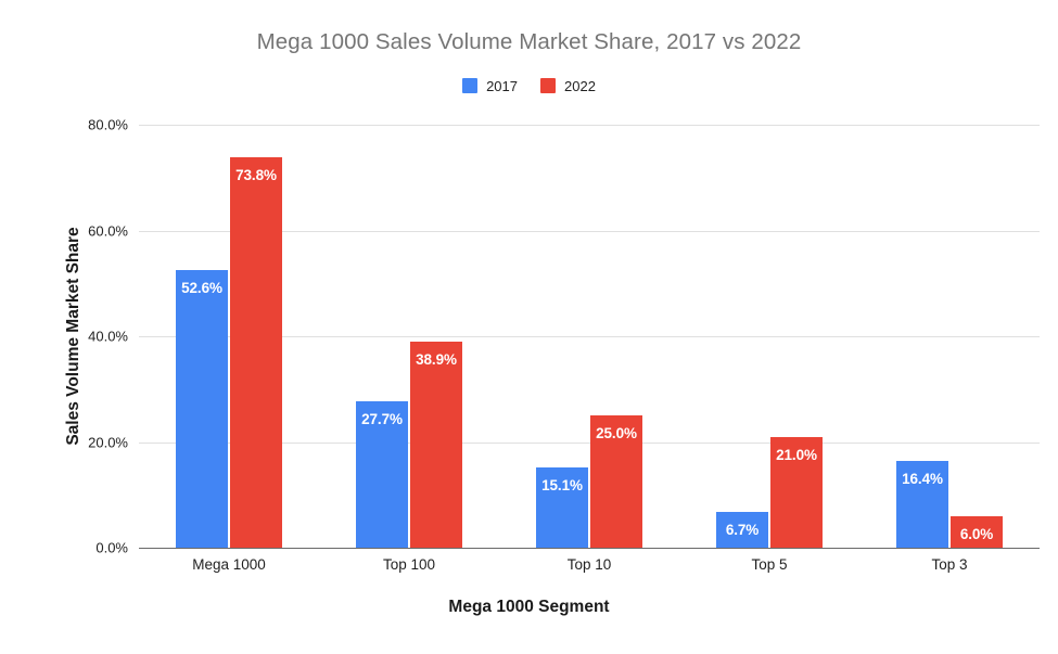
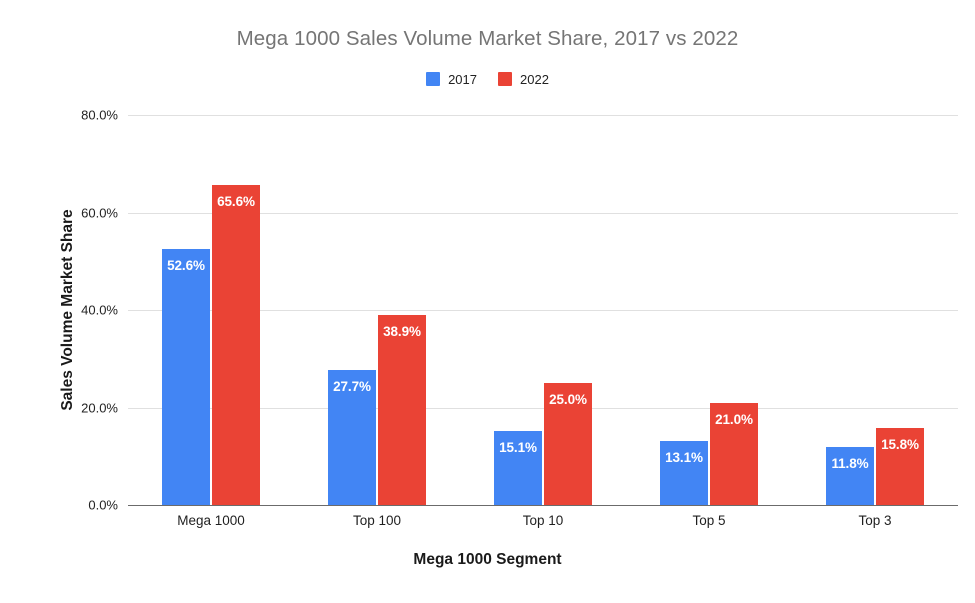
2022/Mega 1000: 73.8% -> 65.6%
2017/Top 5: 6.7% -> 13.1%
2017/Top 3: 16.4% -> 11.8%
2022/Top 3: 6.0% -> 15.8%
